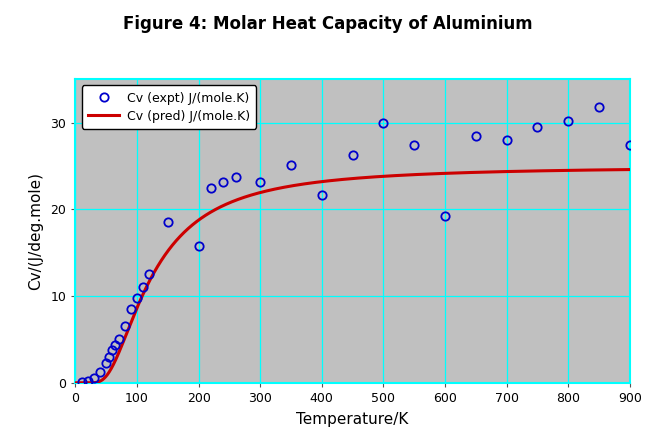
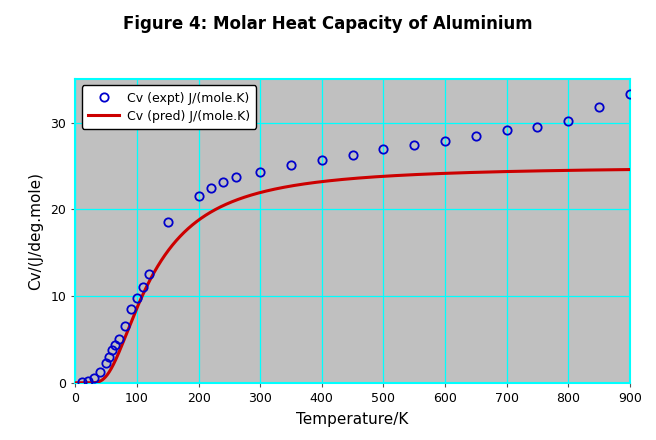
Cv (expt) J/(mole.K)/200: 15.8 -> 21.5
Cv (expt) J/(mole.K)/300: 23.2 -> 24.3
Cv (expt) J/(mole.K)/400: 21.6 -> 25.7
Cv (expt) J/(mole.K)/500: 30.0 -> 26.9
Cv (expt) J/(mole.K)/600: 19.2 -> 27.9
Cv (expt) J/(mole.K)/700: 28.0 -> 29.2
Cv (expt) J/(mole.K)/900: 27.4 -> 33.3
